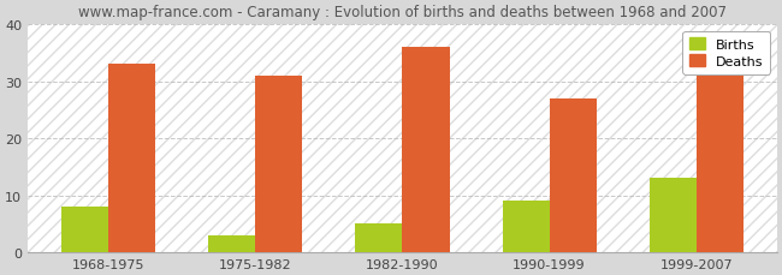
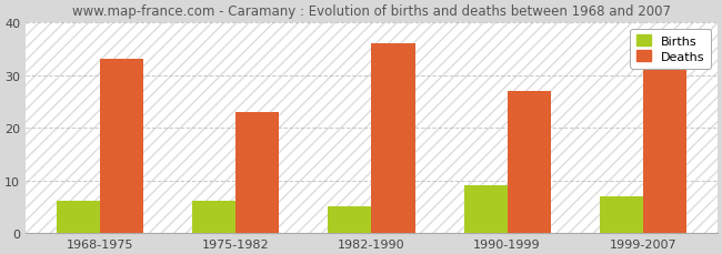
Births/1968-1975: 8 -> 6
Births/1975-1982: 3 -> 6
Deaths/1975-1982: 31 -> 23
Births/1999-2007: 13 -> 7
